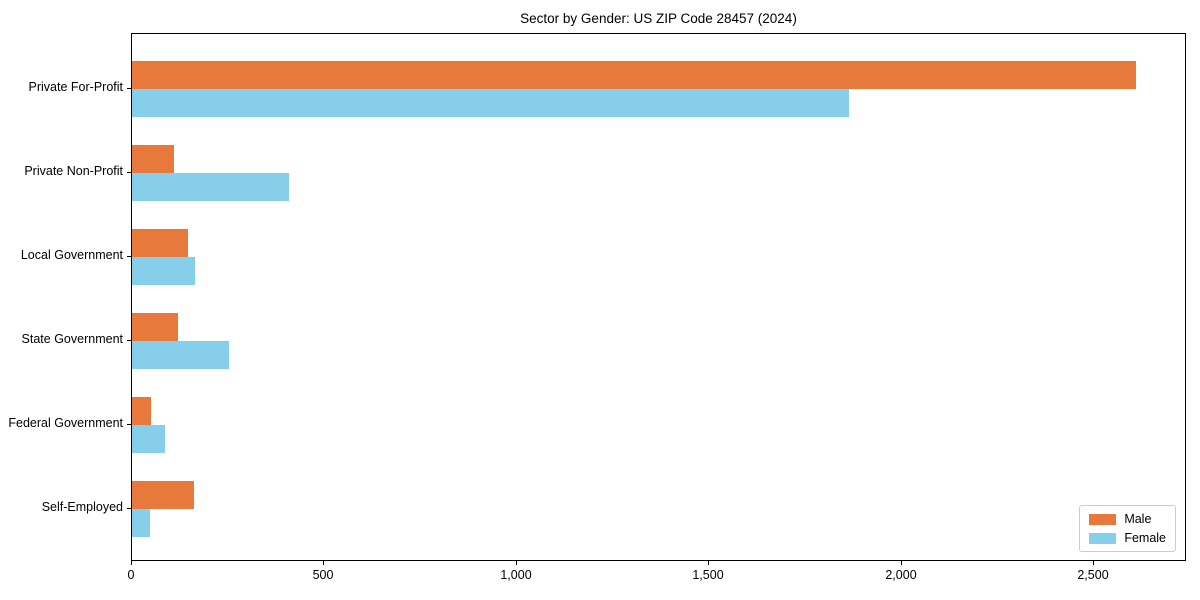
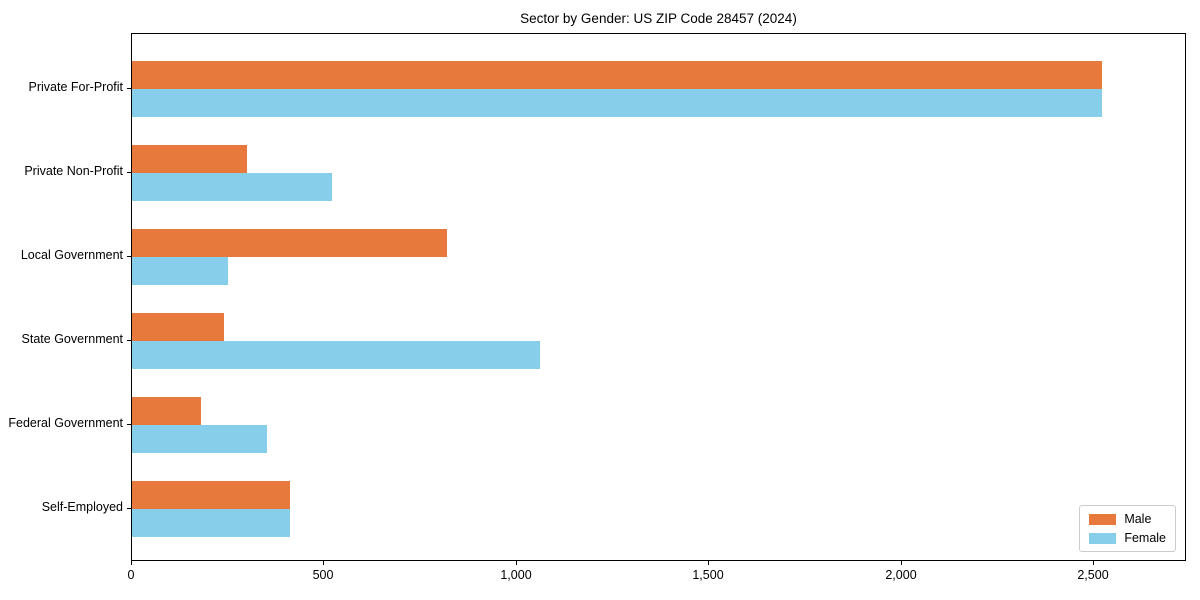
Male/Private For-Profit: 2610 -> 2520
Female/Private For-Profit: 1860 -> 2520
Male/Private Non-Profit: 110 -> 300
Female/Private Non-Profit: 410 -> 520
Male/Local Government: 150 -> 820
Female/Local Government: 160 -> 250
Male/State Government: 120 -> 240
Female/State Government: 250 -> 1060
Male/Federal Government: 50 -> 180
Female/Federal Government: 90 -> 350
Male/Self-Employed: 160 -> 410
Female/Self-Employed: 50 -> 410
